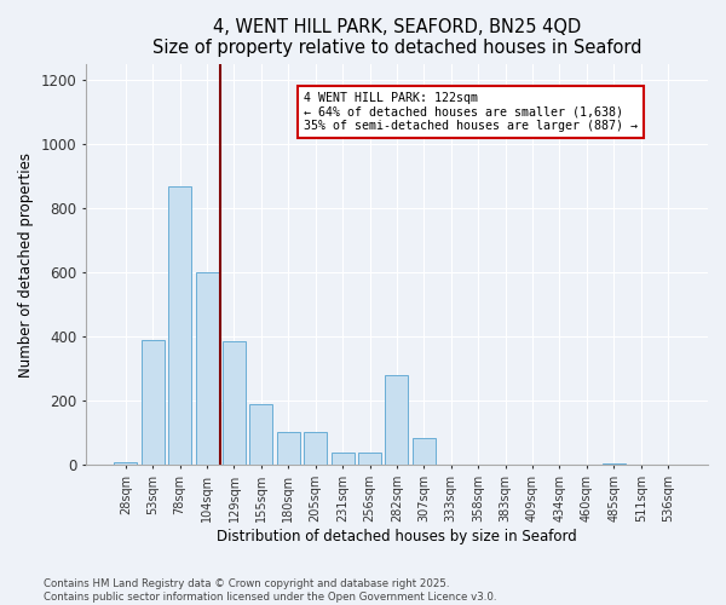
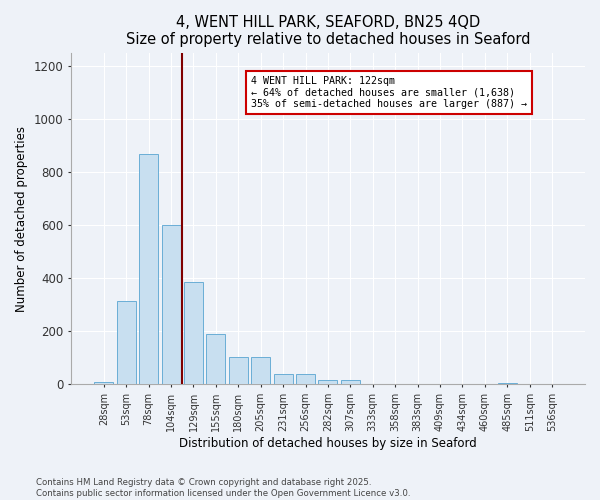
53sqm: 390 -> 315
282sqm: 280 -> 15
307sqm: 85 -> 15
